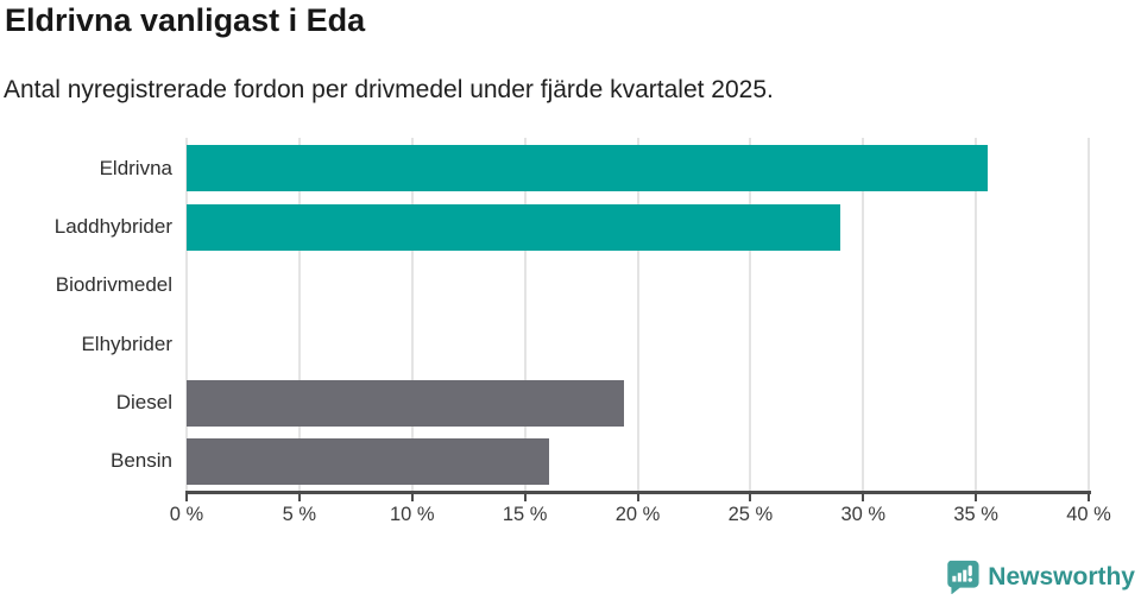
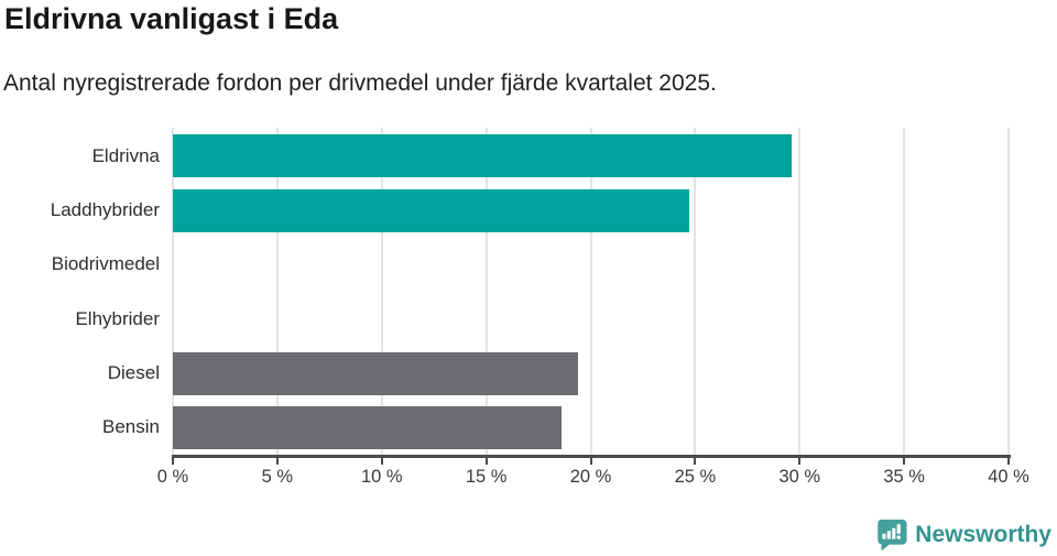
Eldrivna: 35.5% -> 29.6%
Laddhybrider: 29.0% -> 24.7%
Bensin: 16.1% -> 18.6%
